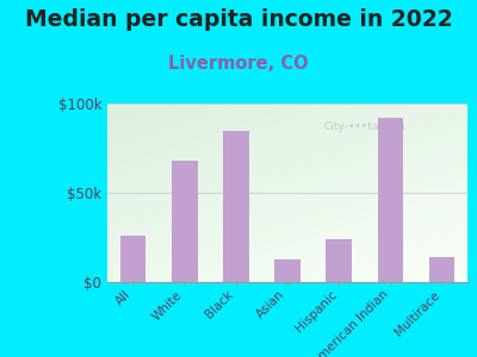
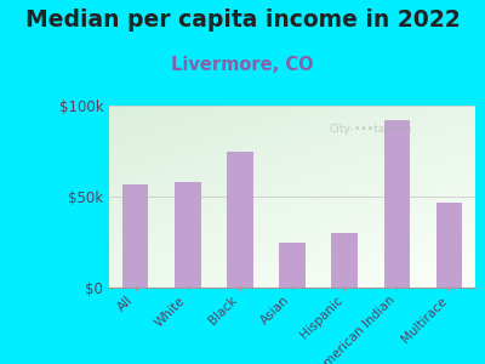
All: $26k -> $57k
White: $68k -> $58k
Black: $85k -> $75k
Asian: $13k -> $25k
Hispanic: $24k -> $30k
Multirace: $14k -> $47k
